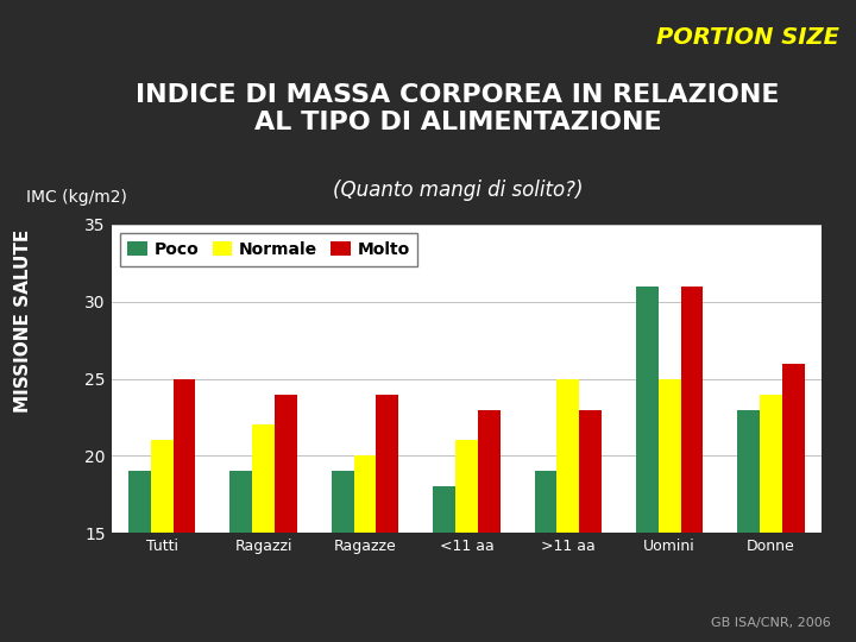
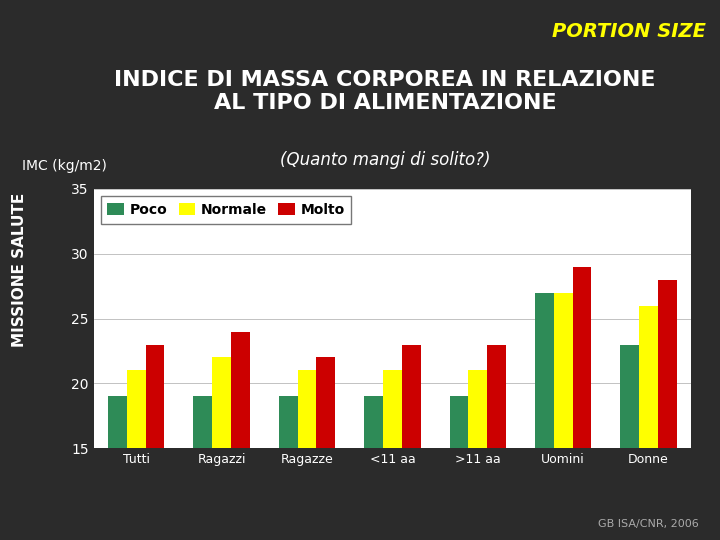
Molto/Tutti: 25 -> 23
Normale/Ragazze: 20 -> 21
Molto/Ragazze: 24 -> 22
Poco/<11 aa: 18 -> 19
Normale/>11 aa: 25 -> 21
Poco/Uomini: 31 -> 27
Normale/Uomini: 25 -> 27
Molto/Uomini: 31 -> 29
Normale/Donne: 24 -> 26
Molto/Donne: 26 -> 28
